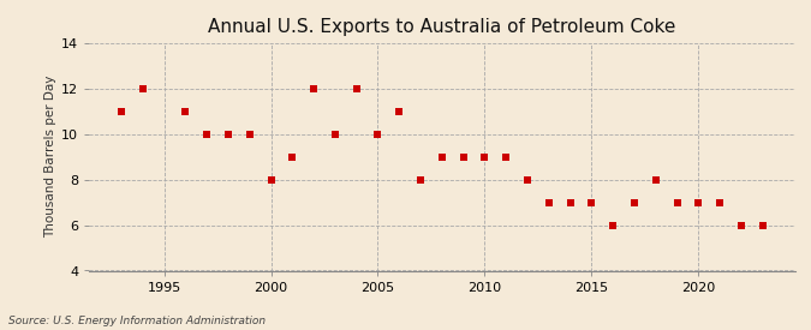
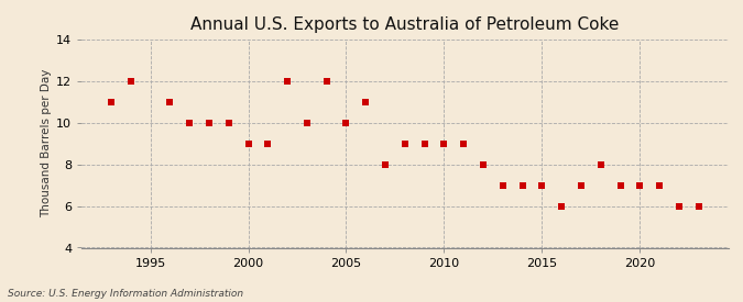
2000: 8 -> 9
